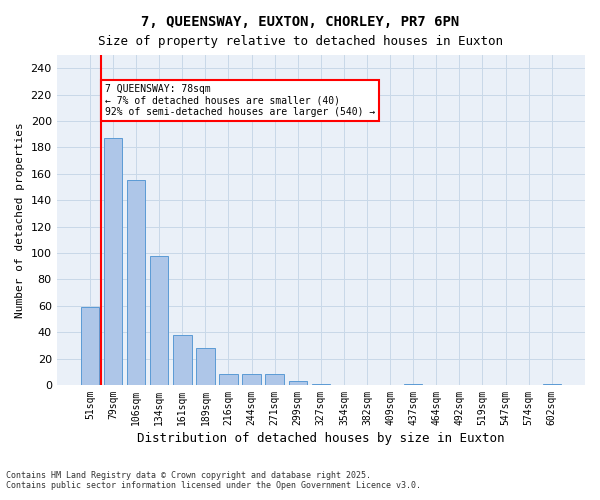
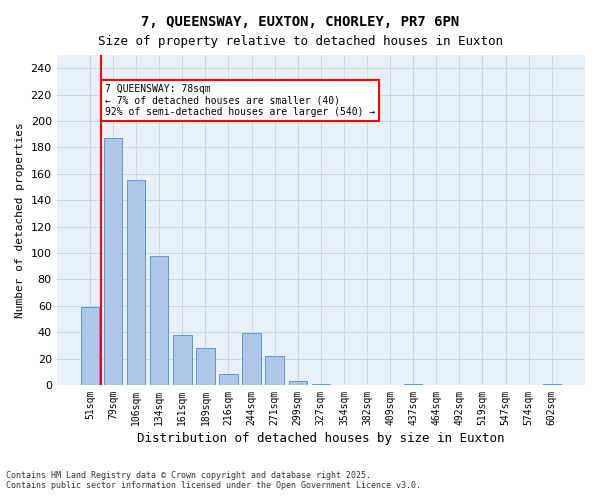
244sqm: 8 -> 39
271sqm: 8 -> 22
